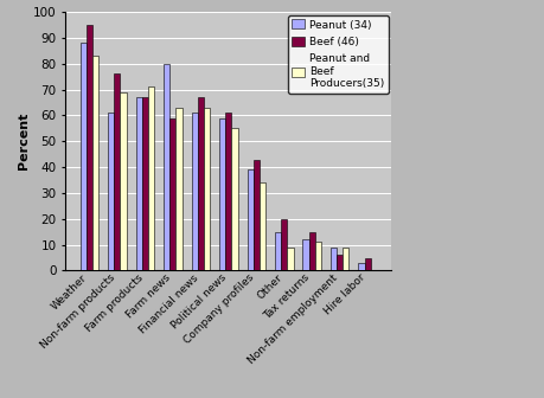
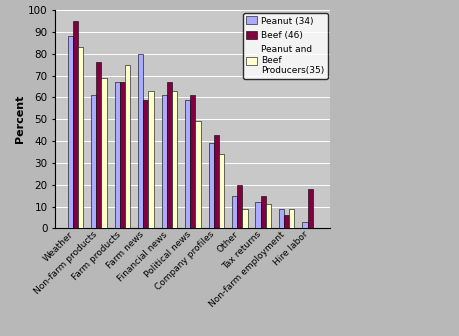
Peanut and Beef Producers(35)/Farm products: 71 -> 75
Peanut and Beef Producers(35)/Political news: 55 -> 49
Beef (46)/Hire labor: 5 -> 18
